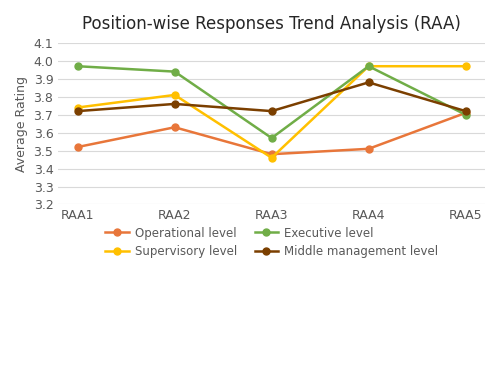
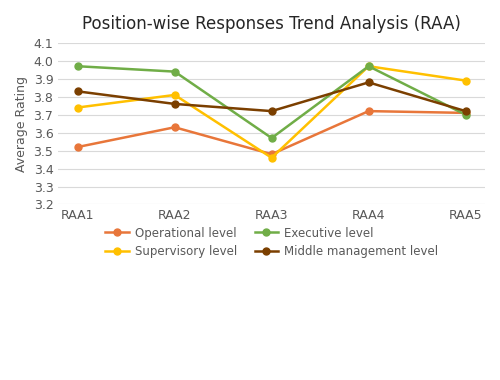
Middle management level/RAA1: 3.72 -> 3.83
Operational level/RAA4: 3.51 -> 3.72
Supervisory level/RAA5: 3.97 -> 3.89
